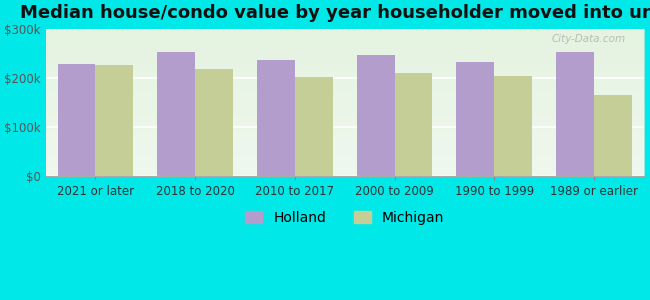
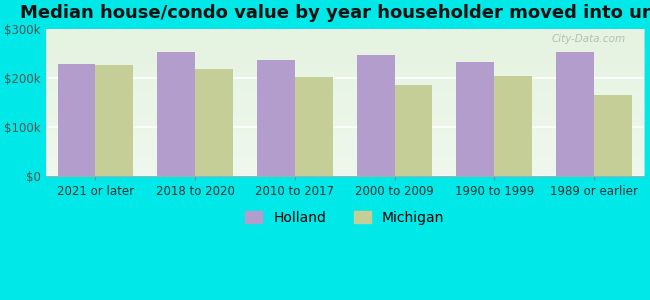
Michigan/2000 to 2009: $210k -> $185k
